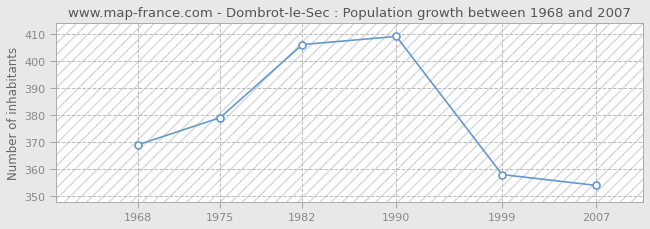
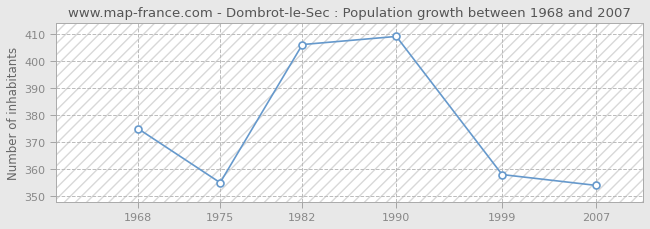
1968: 369 -> 375
1975: 379 -> 355
